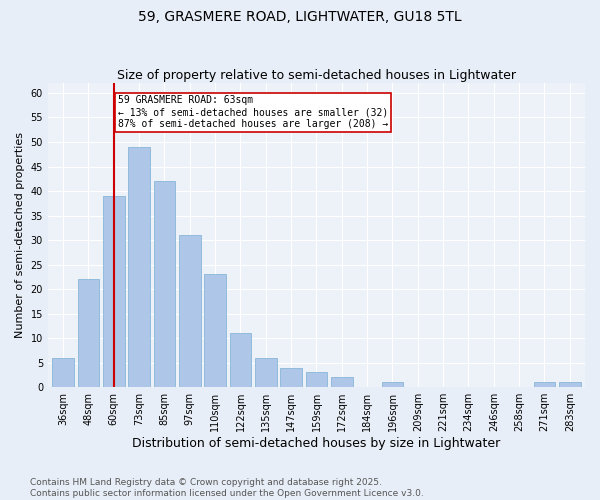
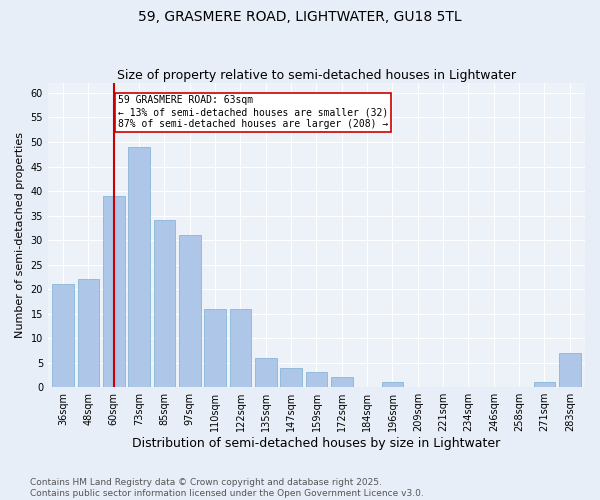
36sqm: 6 -> 21
85sqm: 42 -> 34
110sqm: 23 -> 16
122sqm: 11 -> 16
283sqm: 1 -> 7
